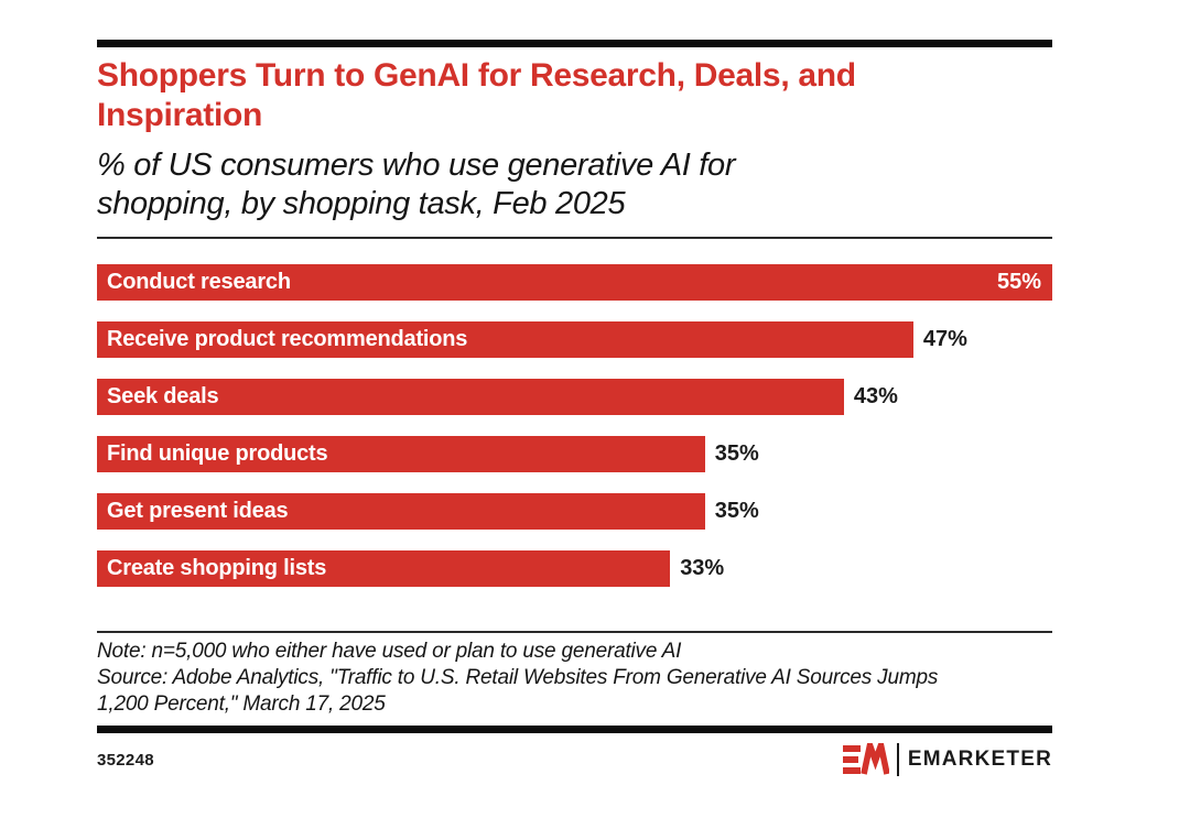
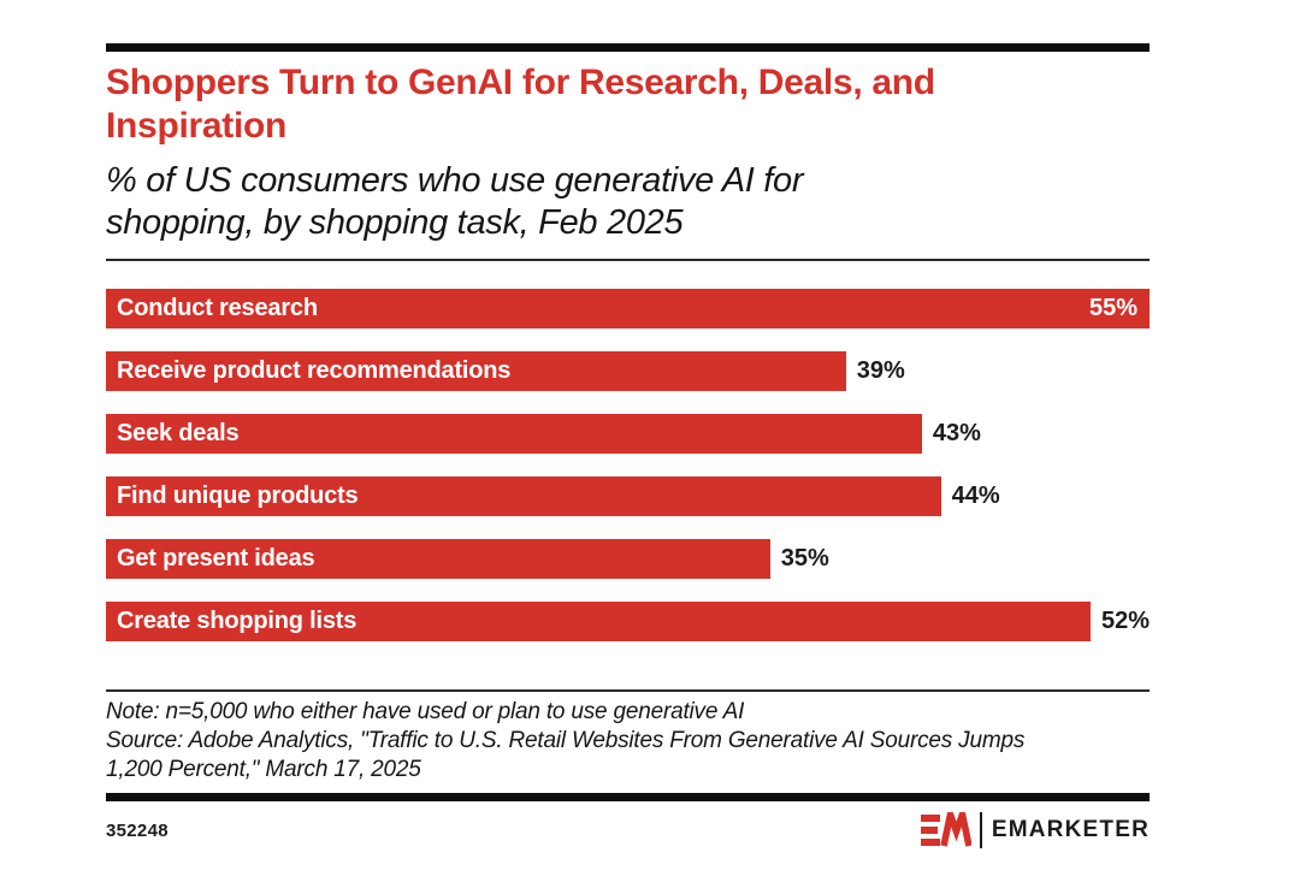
Receive product recommendations: 47% -> 39%
Find unique products: 35% -> 44%
Create shopping lists: 33% -> 52%
